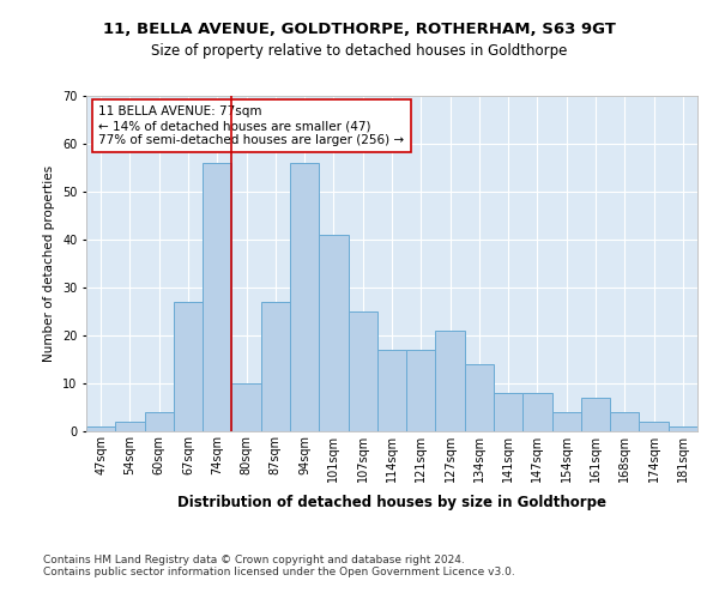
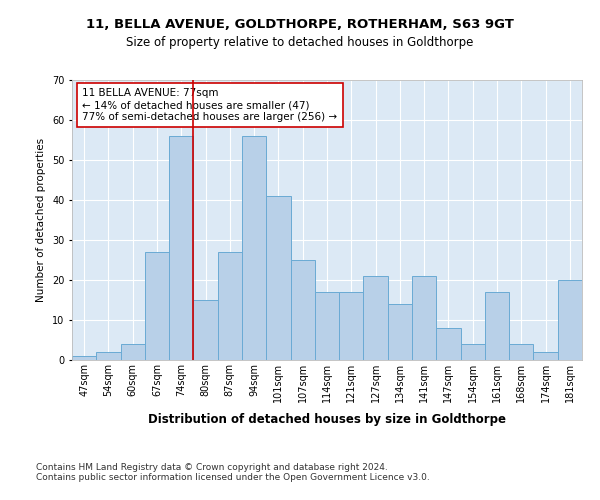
80sqm: 10 -> 15
141sqm: 8 -> 21
161sqm: 7 -> 17
181sqm: 1 -> 20
